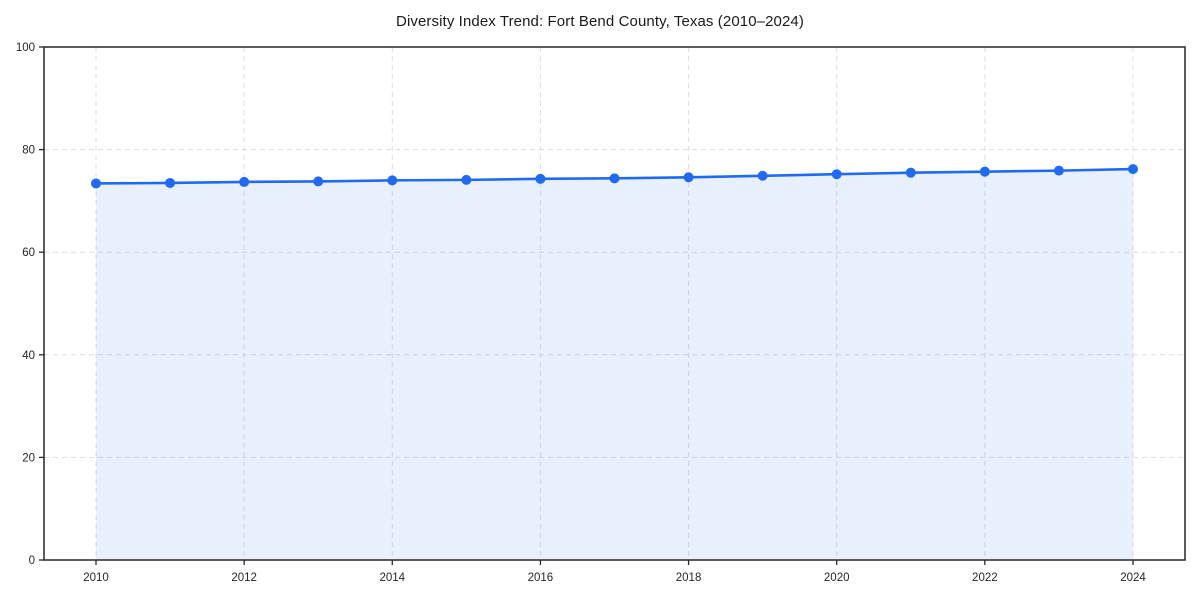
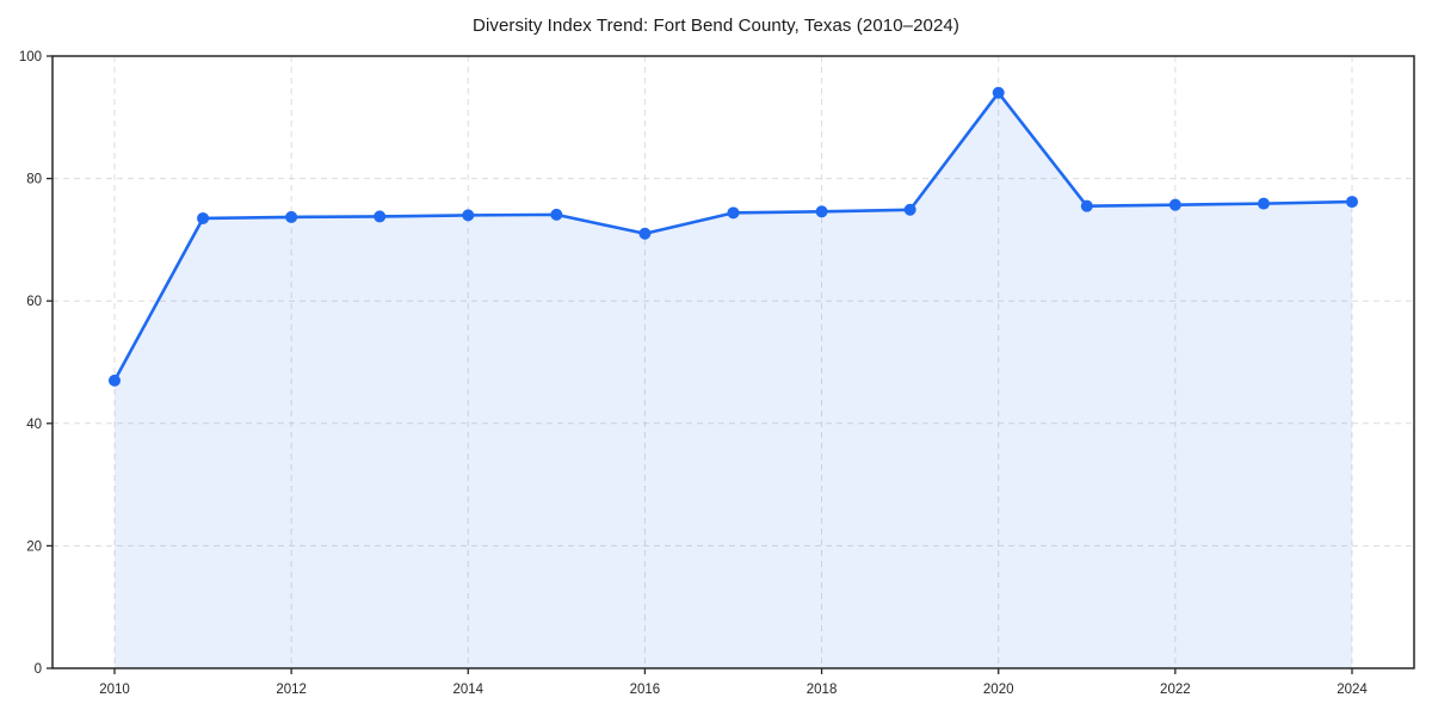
2010: 73 -> 47
2016: 74 -> 71
2020: 75 -> 94
